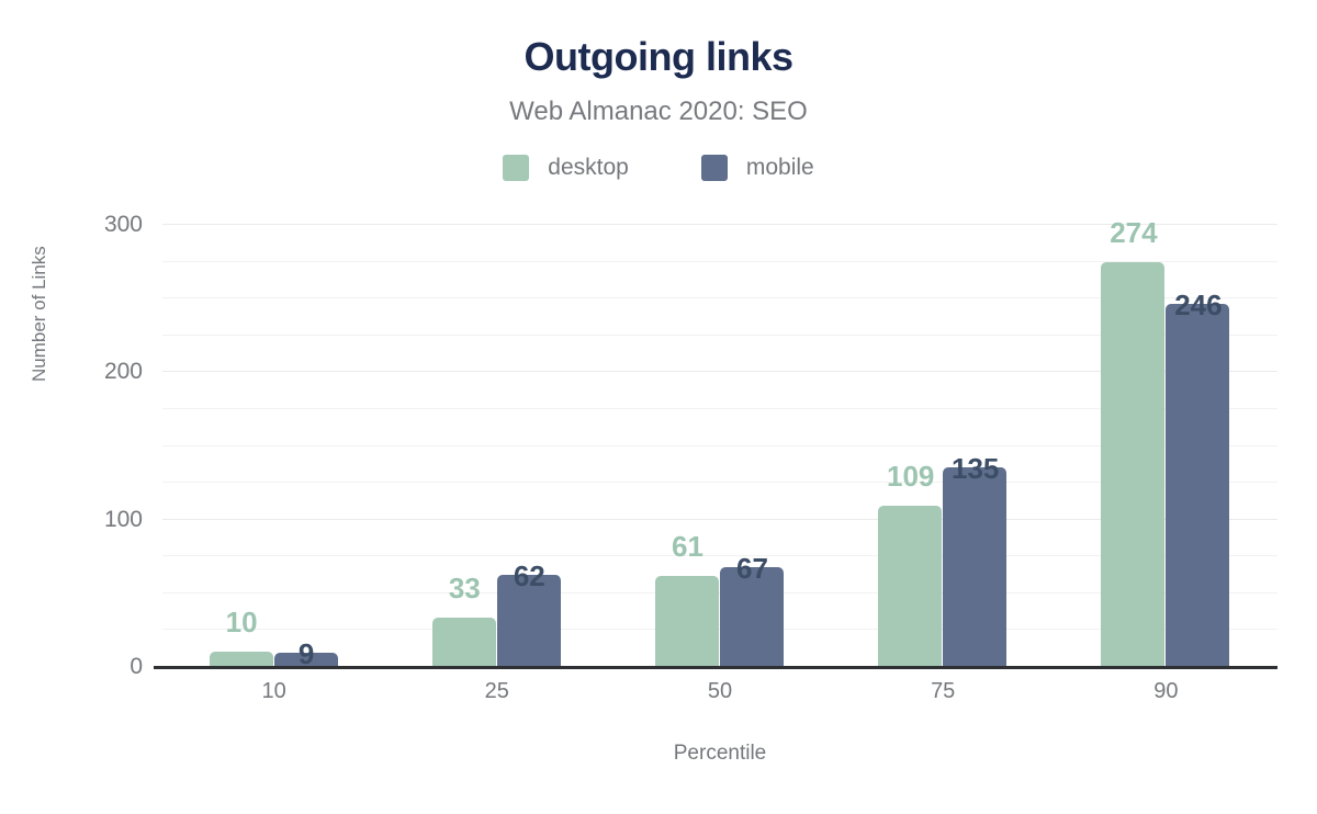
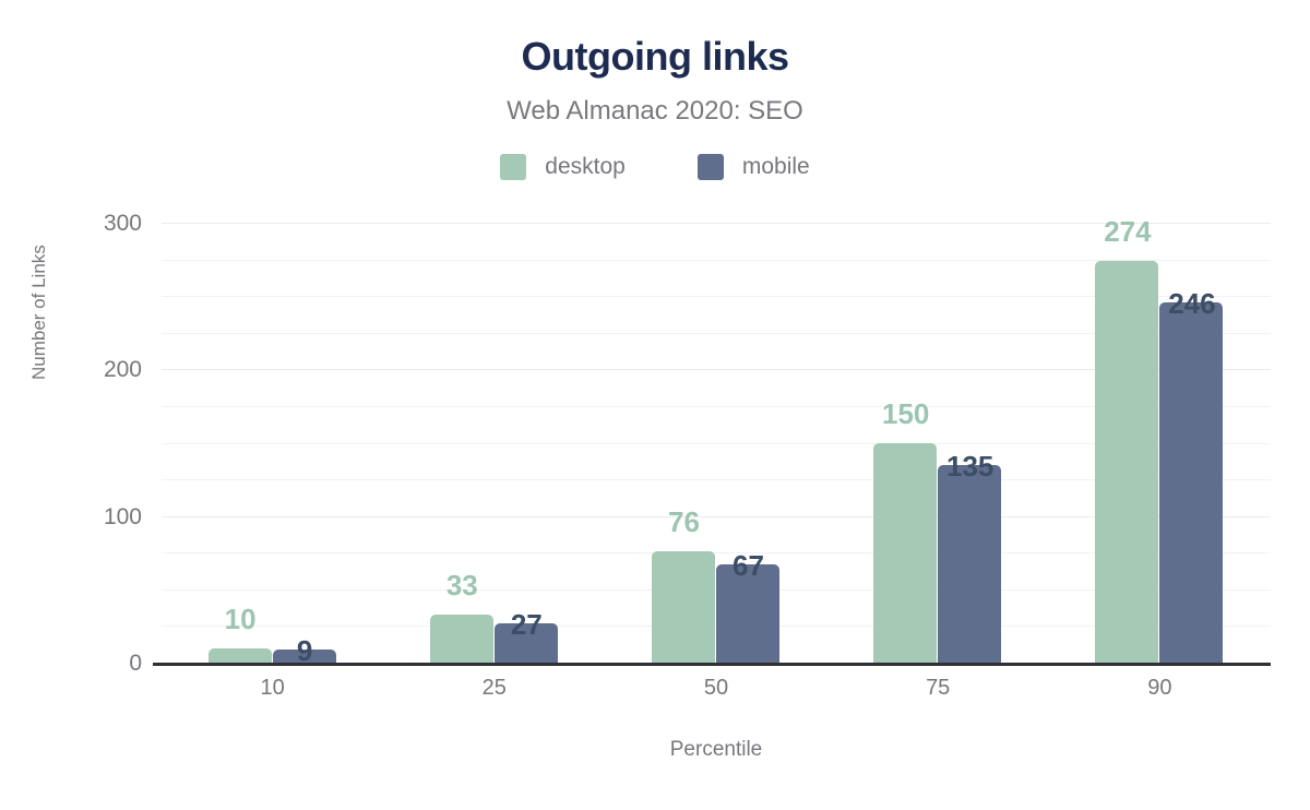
mobile/25: 62 -> 27
desktop/50: 61 -> 76
desktop/75: 109 -> 150
